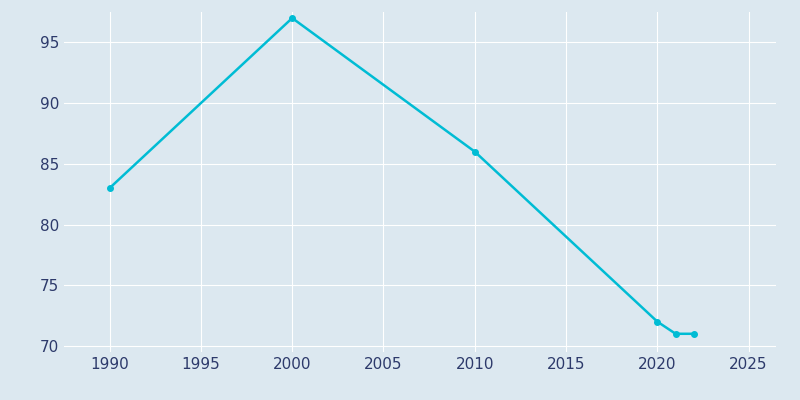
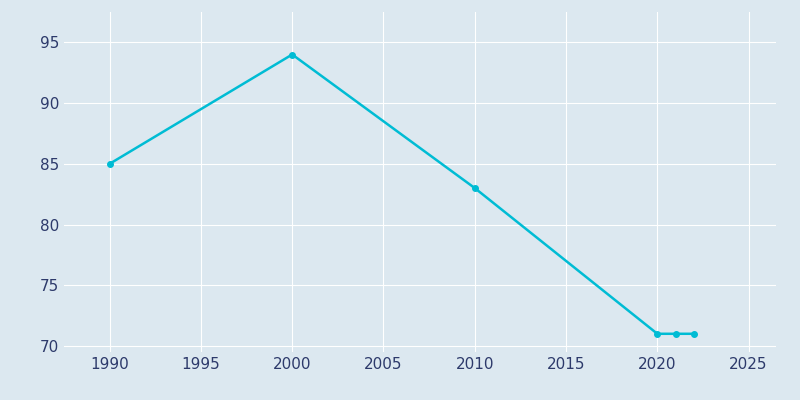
1990: 83 -> 85
2000: 97 -> 94
2010: 86 -> 83
2020: 72 -> 71
